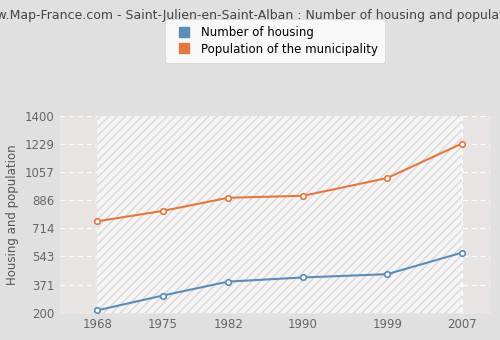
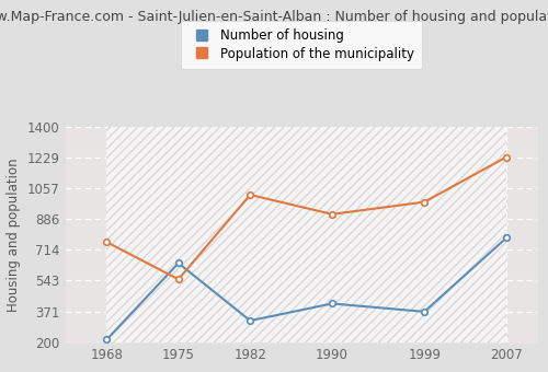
Number of housing/1975: 300 -> 640
Population of the municipality/1975: 820 -> 550
Number of housing/1982: 390 -> 320
Population of the municipality/1982: 900 -> 1020
Number of housing/1999: 440 -> 370
Population of the municipality/1999: 1020 -> 980
Number of housing/2007: 570 -> 780
